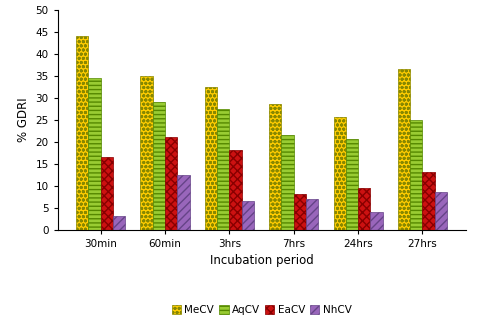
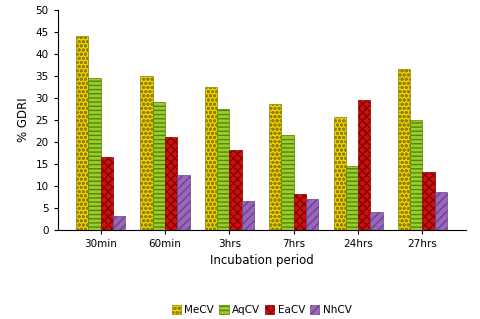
AqCV/24hrs: 20.5 -> 14.5
EaCV/24hrs: 9.5 -> 29.5
